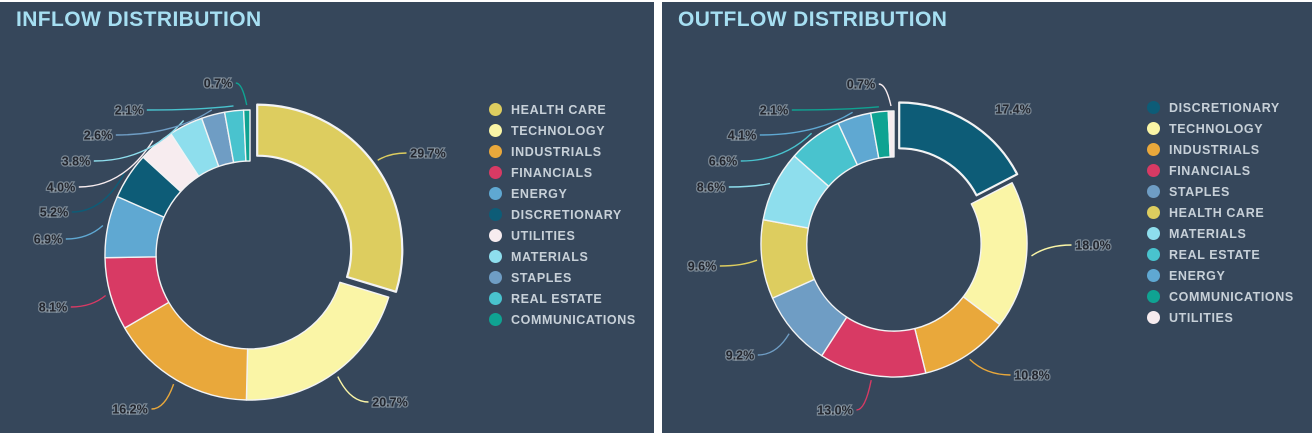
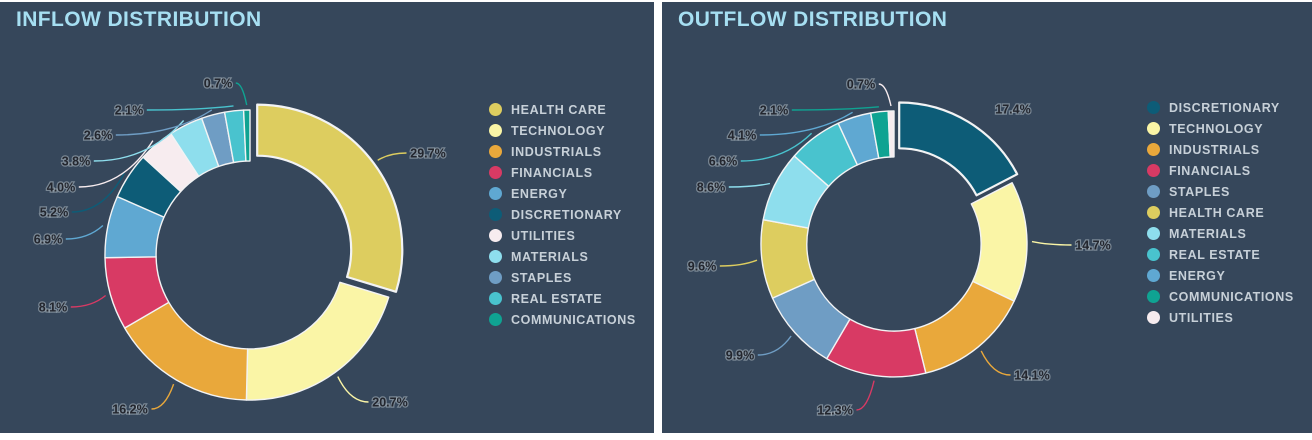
OUTFLOW DISTRIBUTION/TECHNOLOGY: 18.0% -> 14.7%
OUTFLOW DISTRIBUTION/INDUSTRIALS: 10.8% -> 14.1%
OUTFLOW DISTRIBUTION/FINANCIALS: 13.0% -> 12.3%
OUTFLOW DISTRIBUTION/STAPLES: 9.2% -> 9.9%
